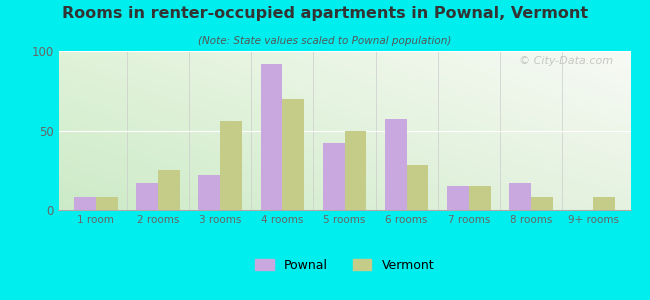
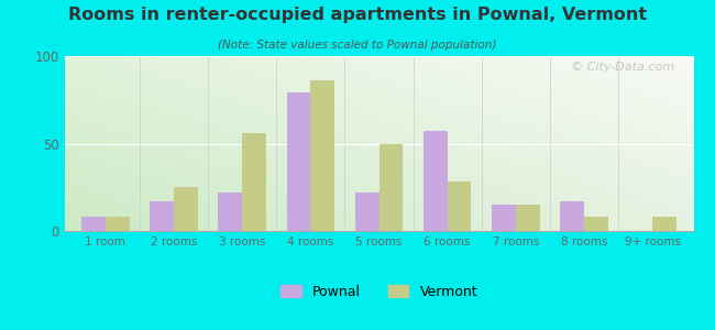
Pownal/4 rooms: 92 -> 79
Vermont/4 rooms: 70 -> 86
Pownal/5 rooms: 42 -> 22
